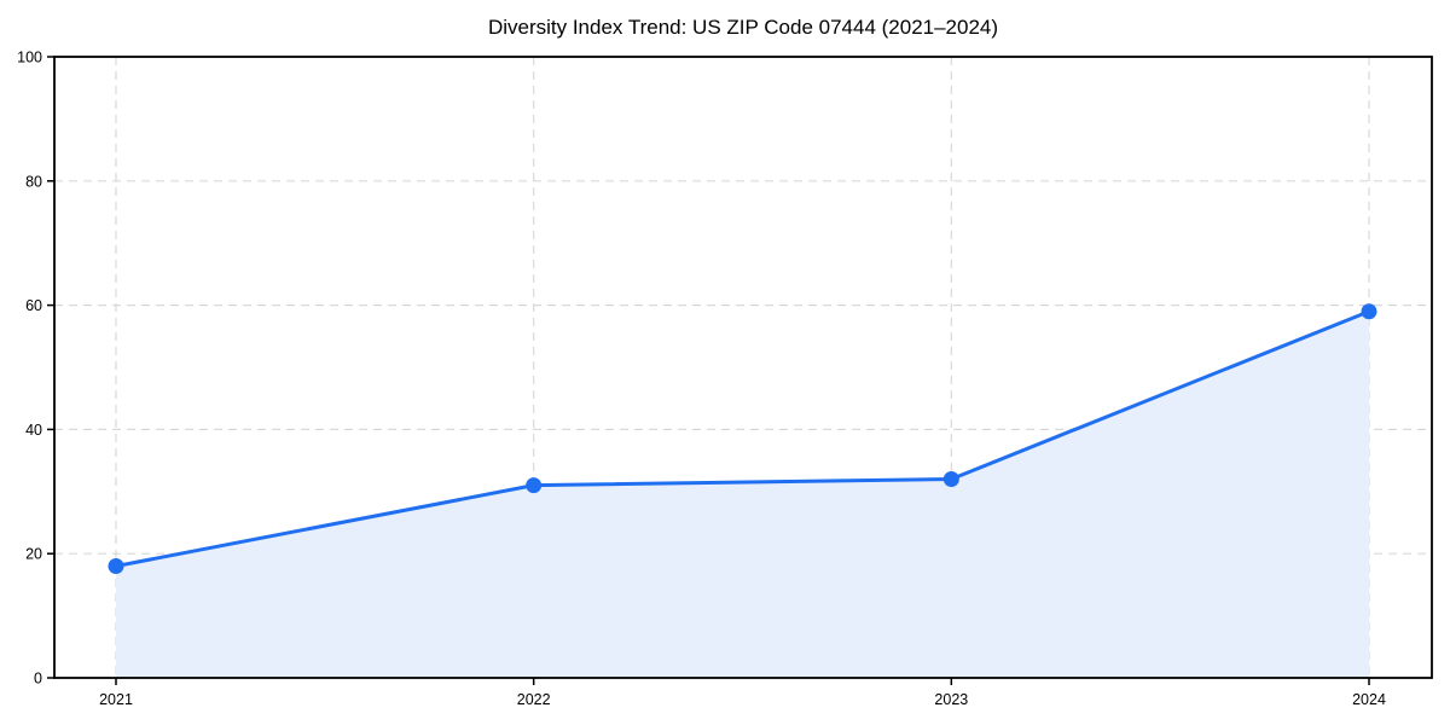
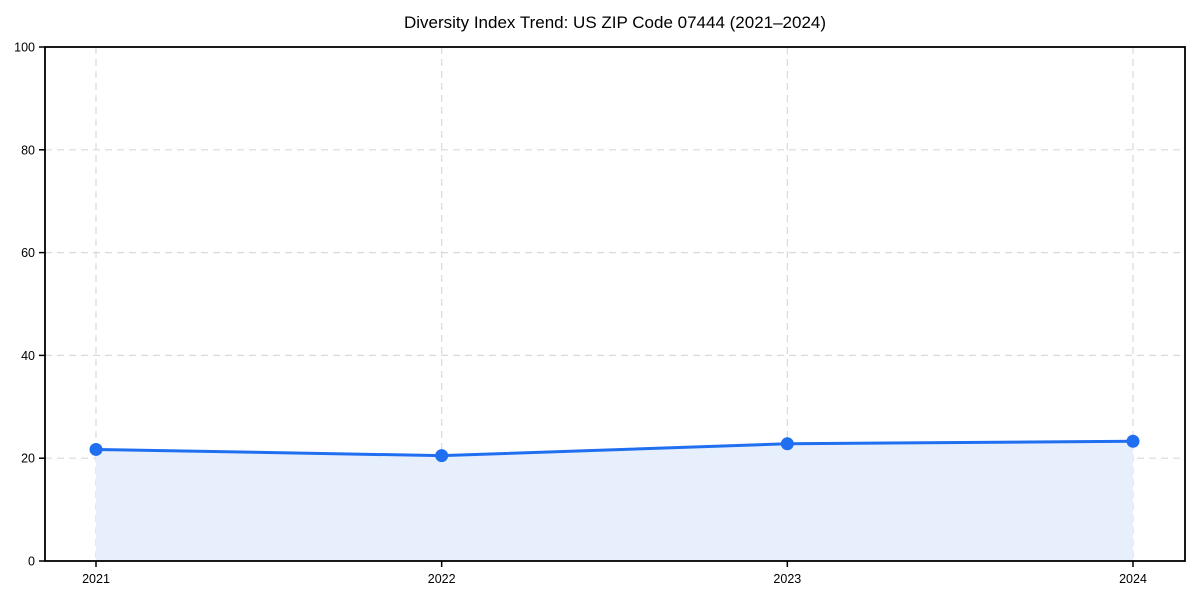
2021: 18 -> 22
2022: 31 -> 20
2023: 32 -> 23
2024: 59 -> 23
